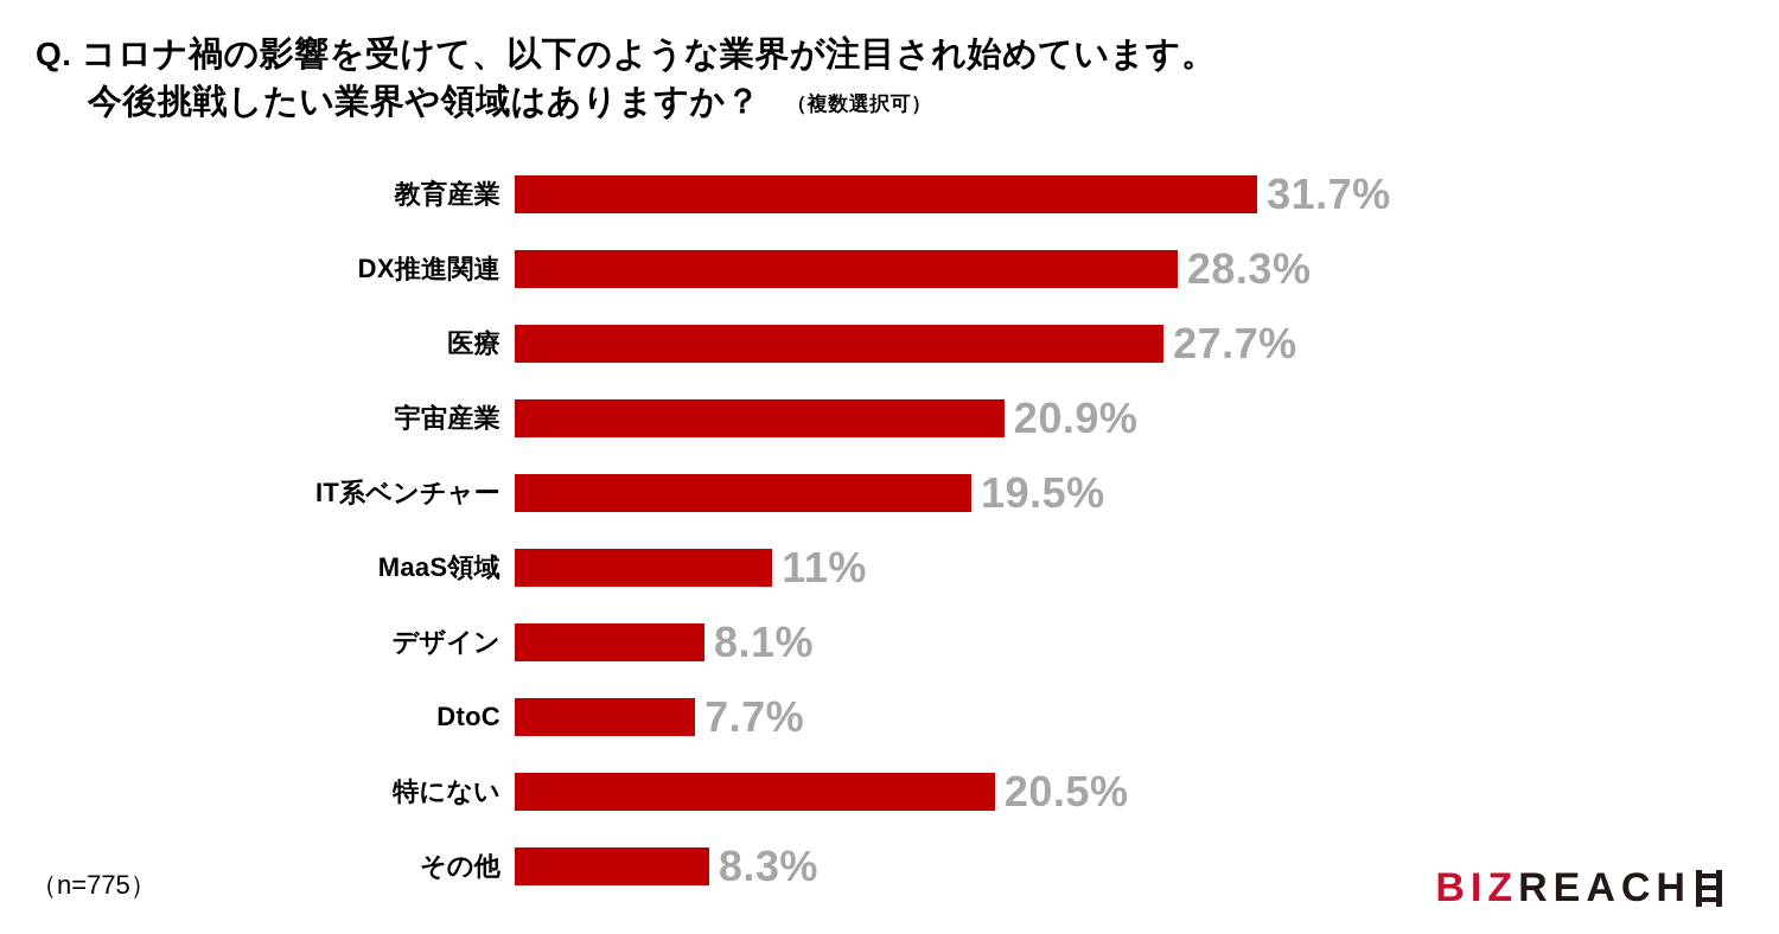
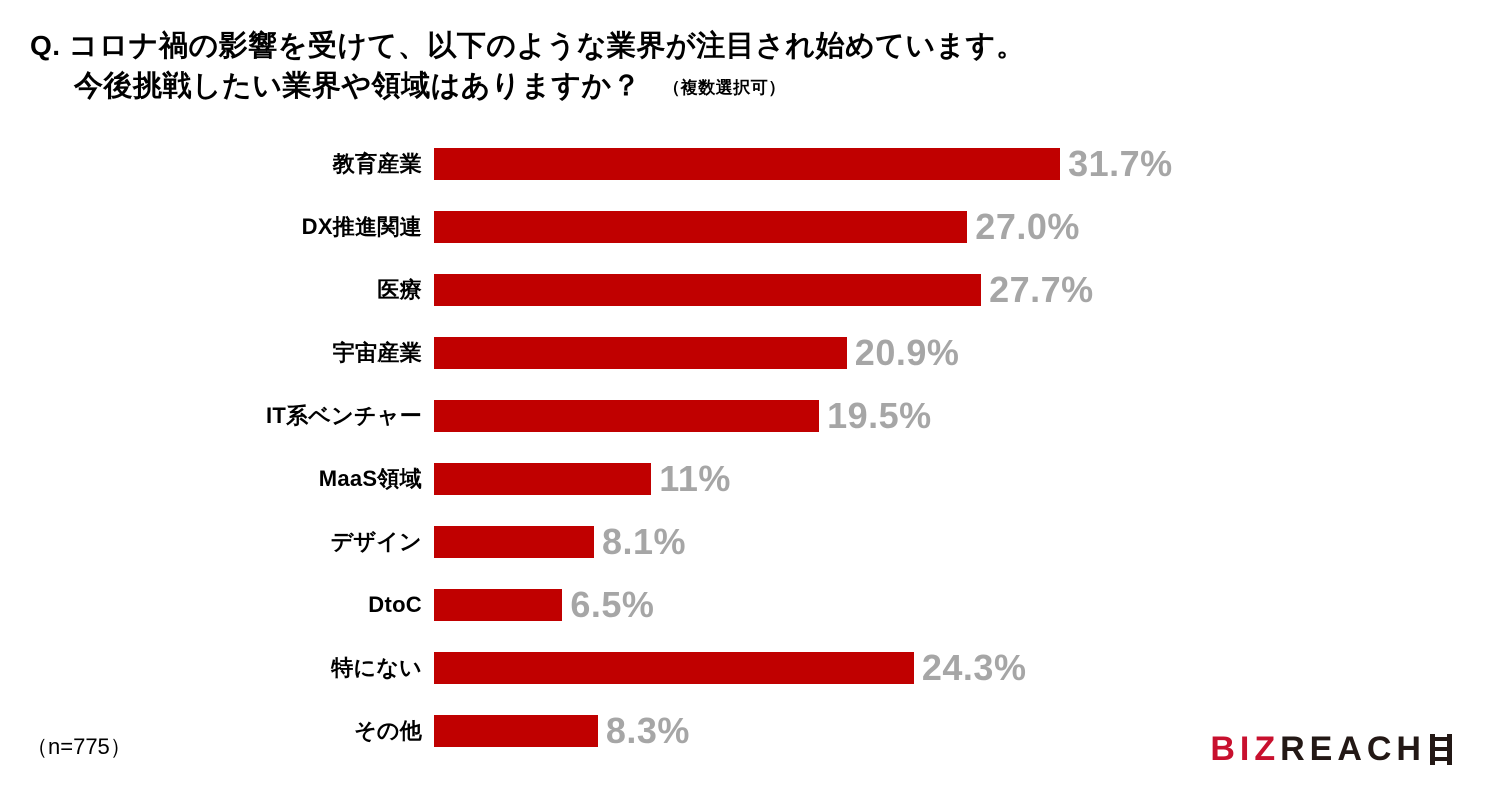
DX推進関連: 28.3% -> 27.0%
DtoC: 7.7% -> 6.5%
特にない: 20.5% -> 24.3%
